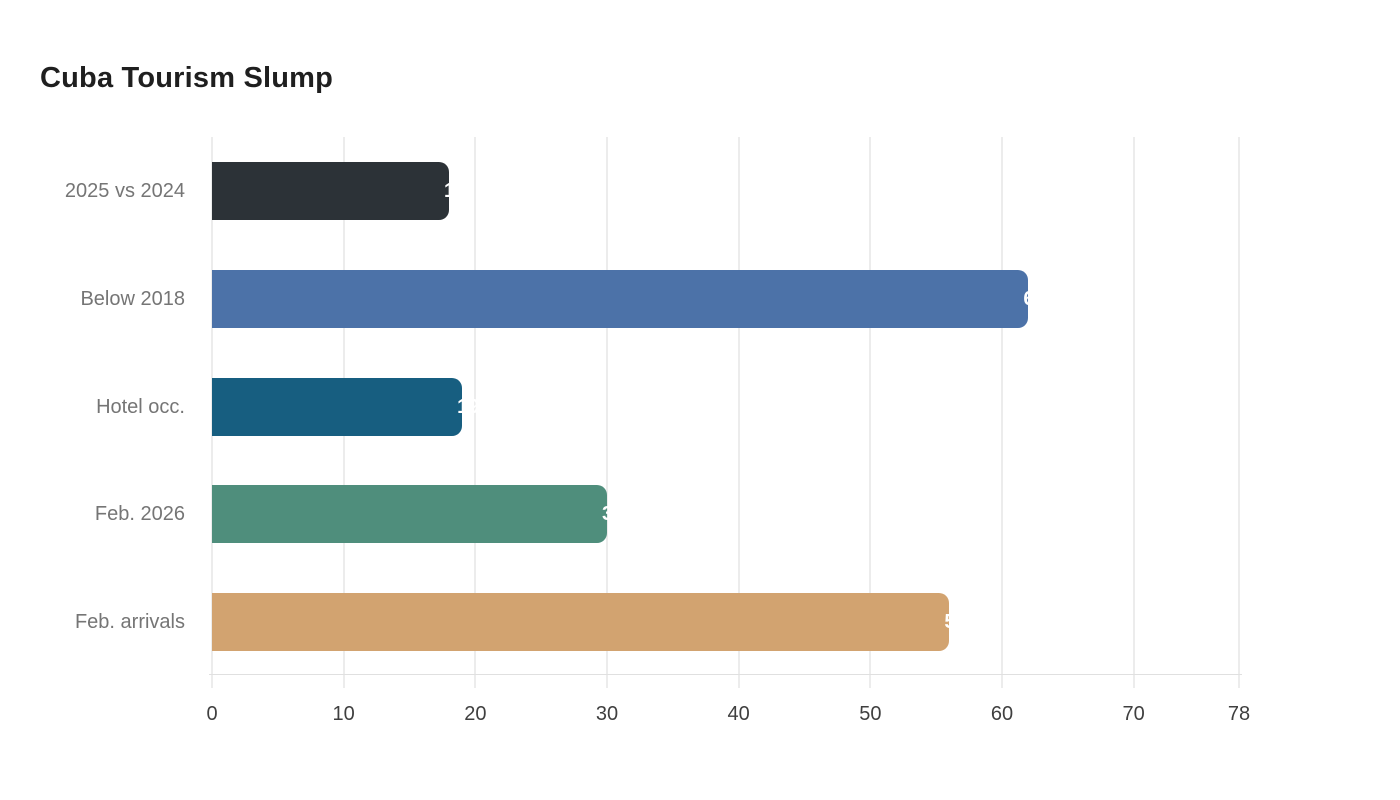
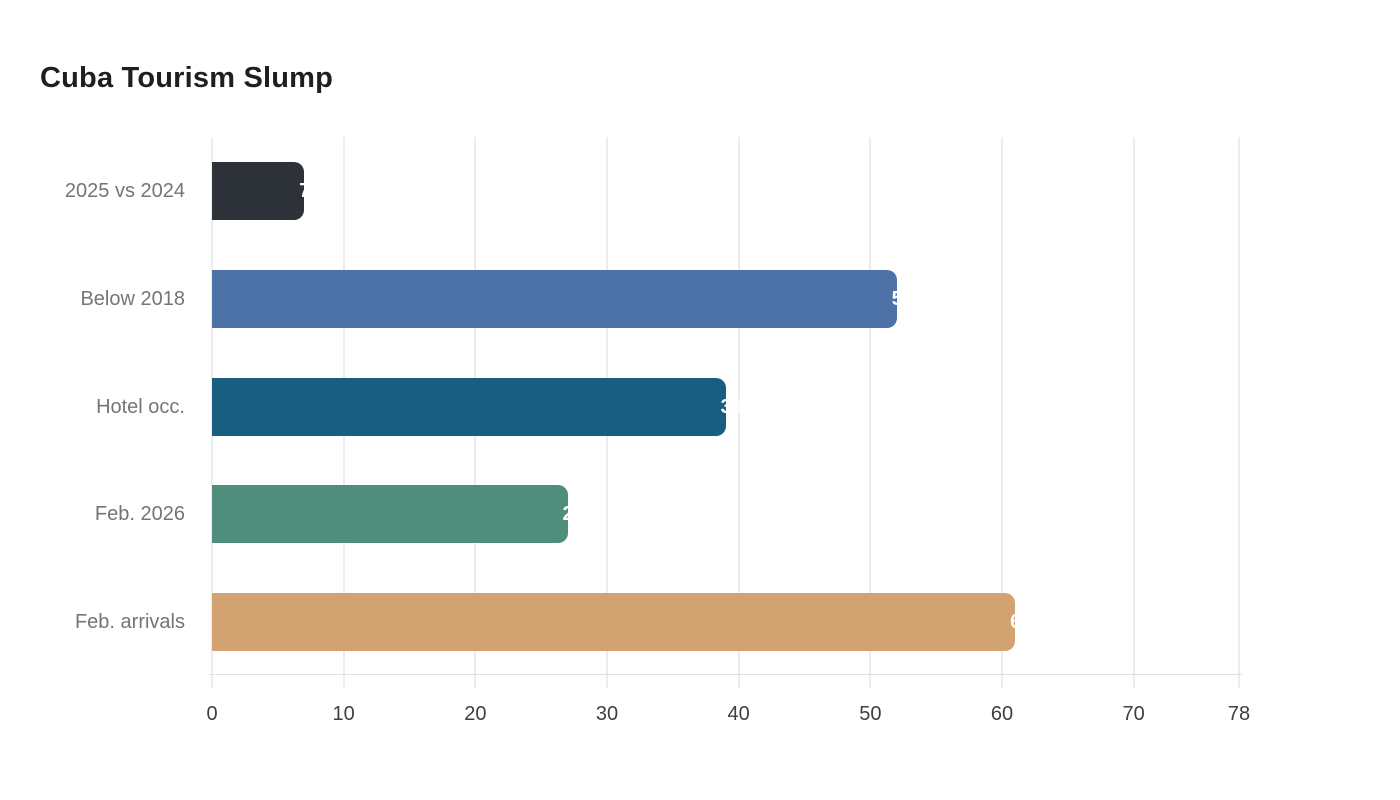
2025 vs 2024: 18 -> 7
Below 2018: 62 -> 52
Hotel occ.: 19 -> 39
Feb. 2026: 30 -> 27
Feb. arrivals: 56 -> 61
